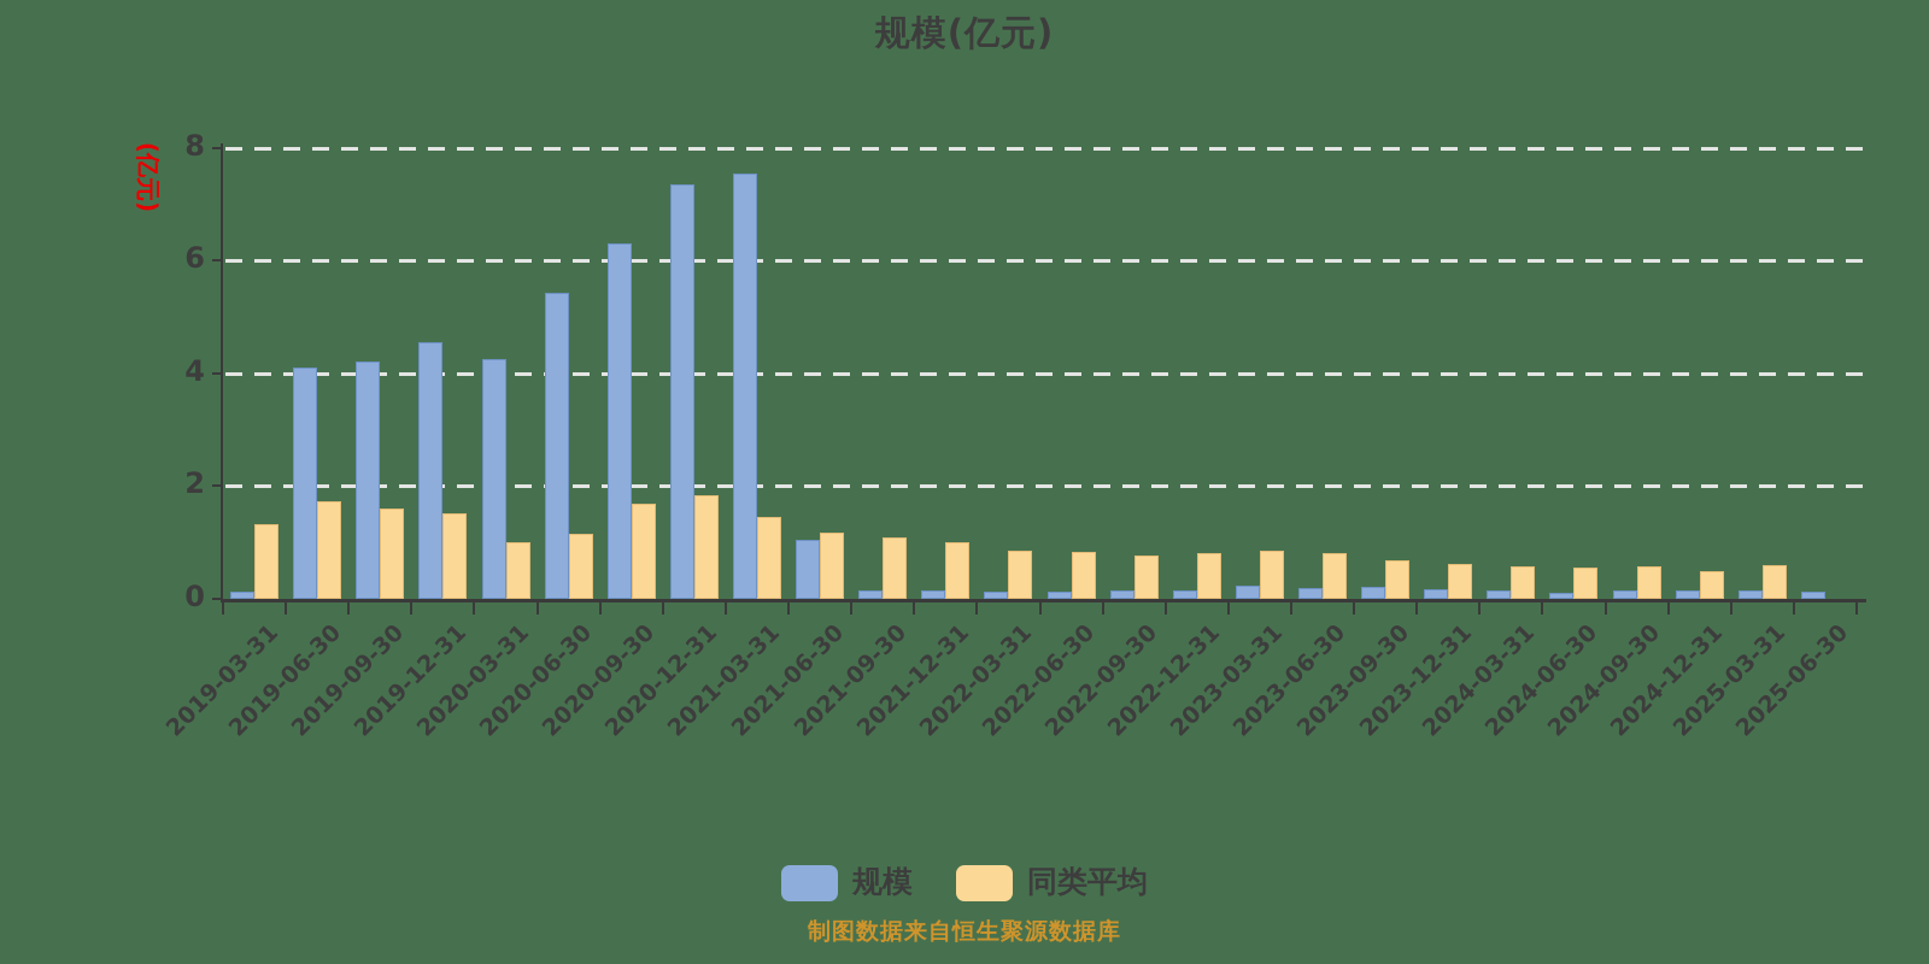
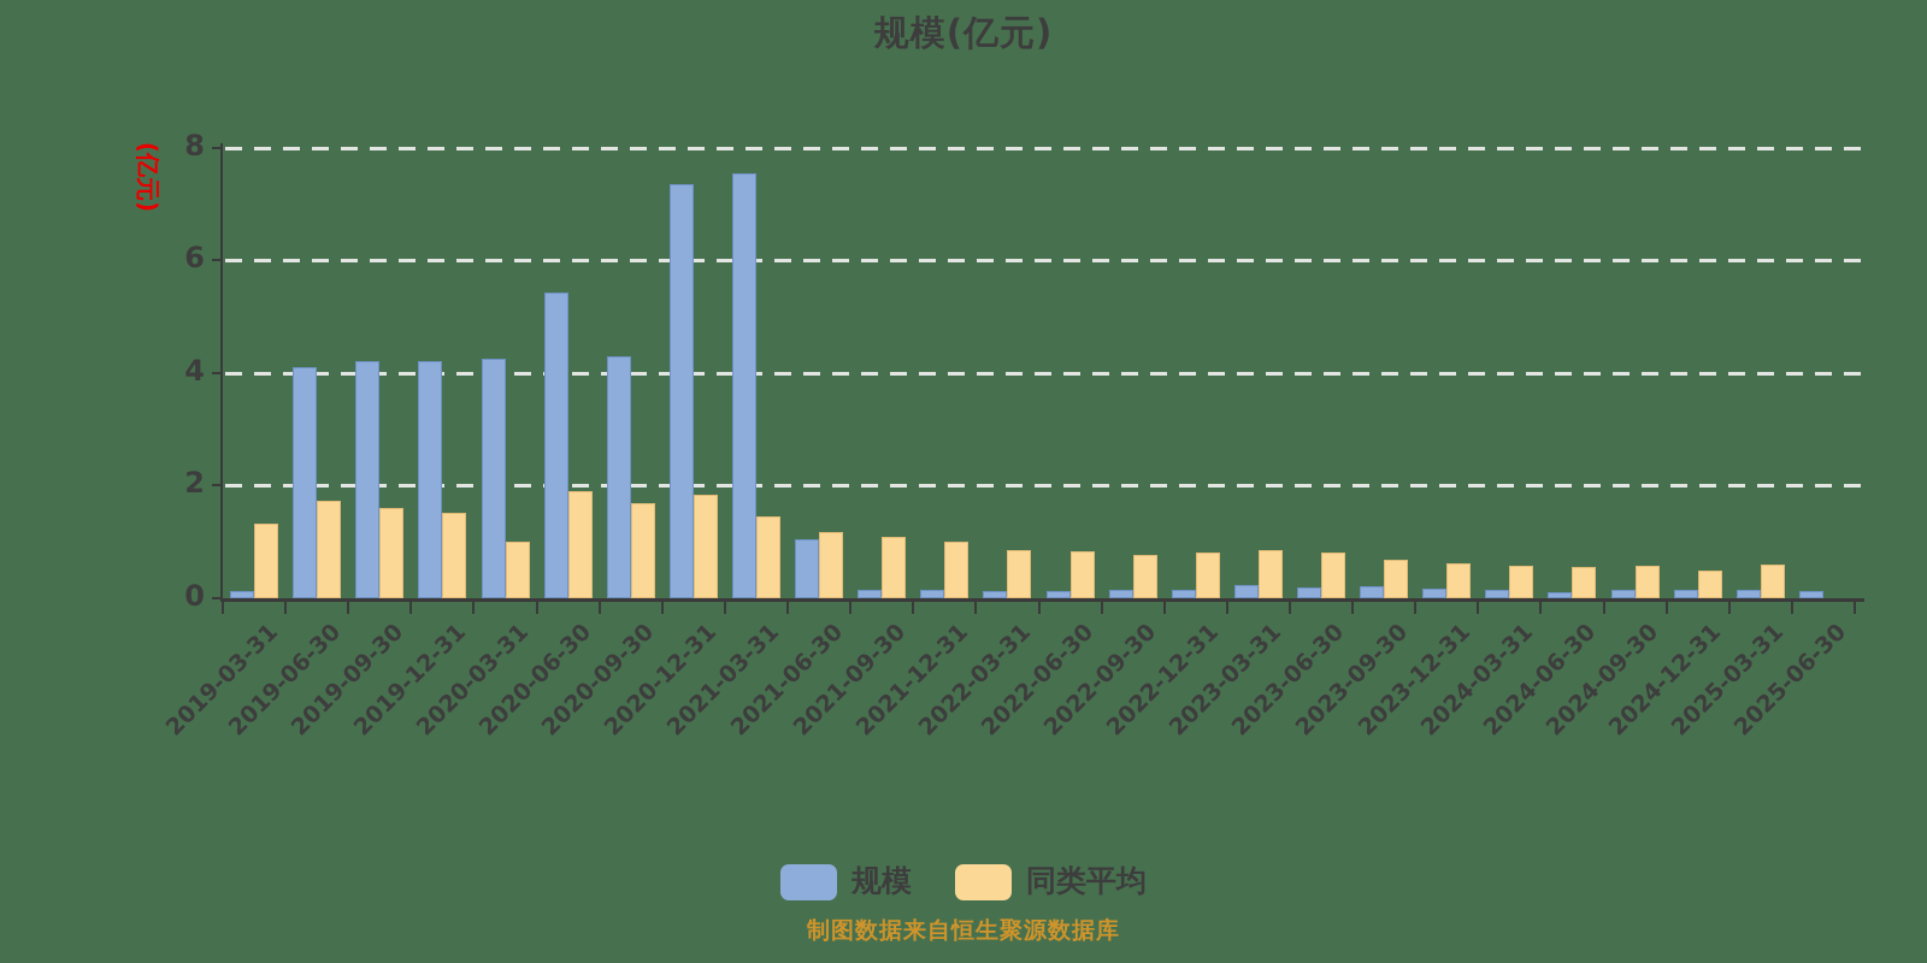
规模/2019-12-31: 4.5 -> 4.2
同类平均/2020-06-30: 1.2 -> 1.9
规模/2020-09-30: 6.3 -> 4.3
